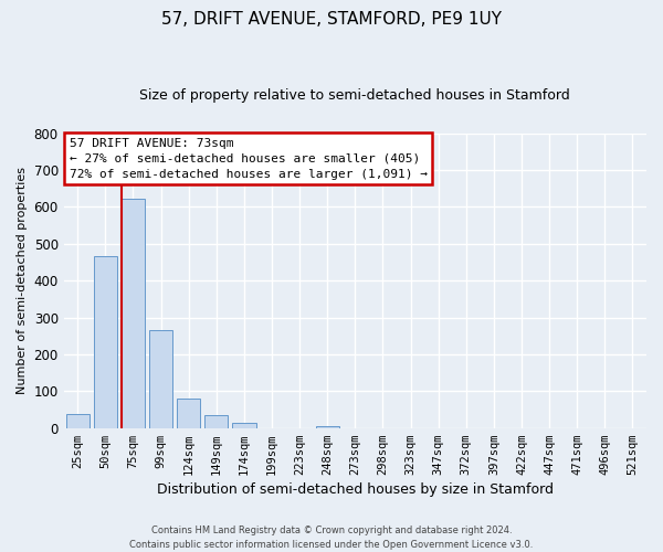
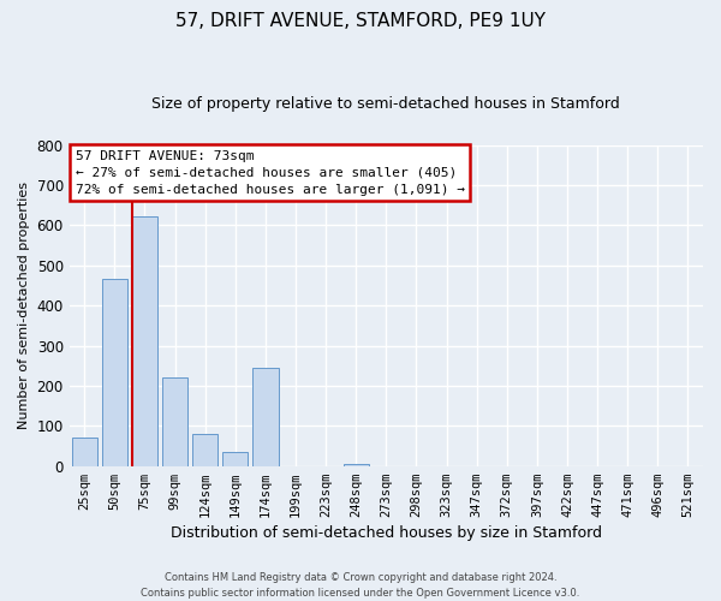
25sqm: 38 -> 70
99sqm: 265 -> 220
174sqm: 13 -> 245
